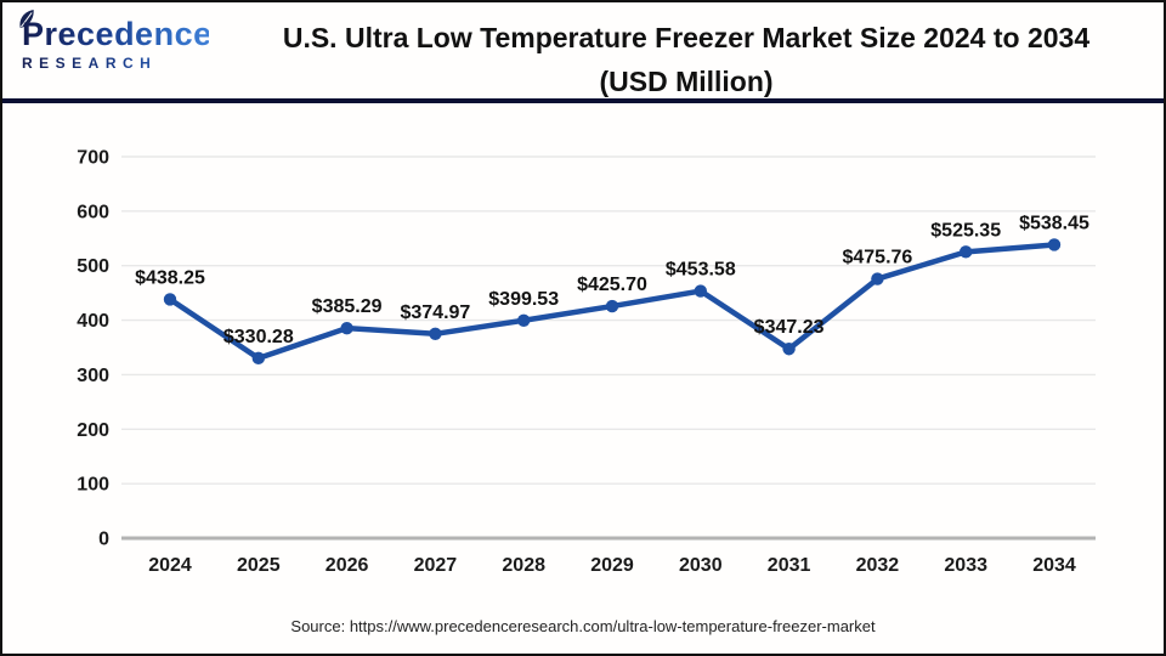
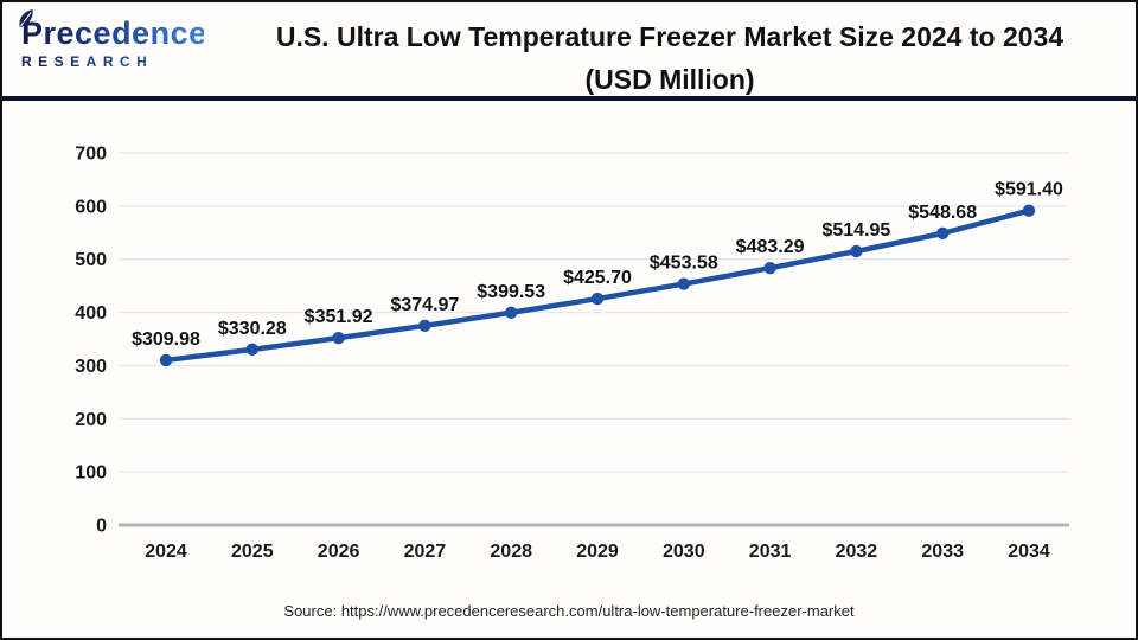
2024: $438.25 -> $309.98
2026: $385.29 -> $351.92
2031: $347.23 -> $483.29
2032: $475.76 -> $514.95
2033: $525.35 -> $548.68
2034: $538.45 -> $591.40
